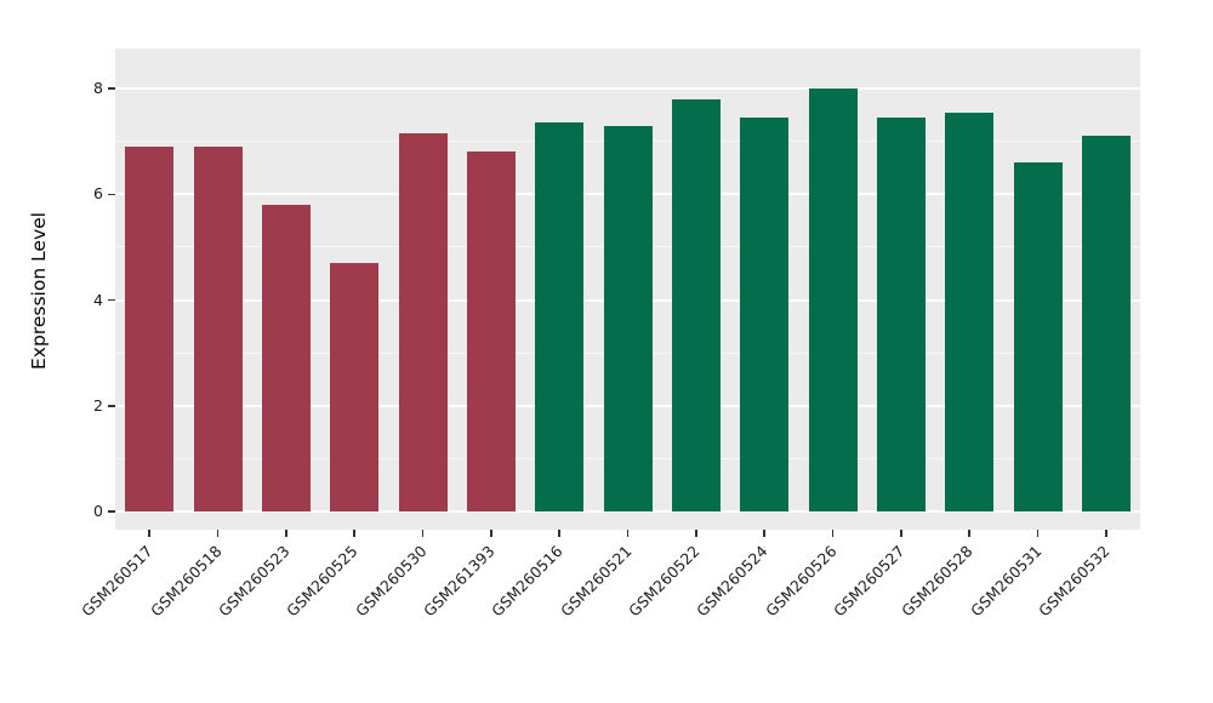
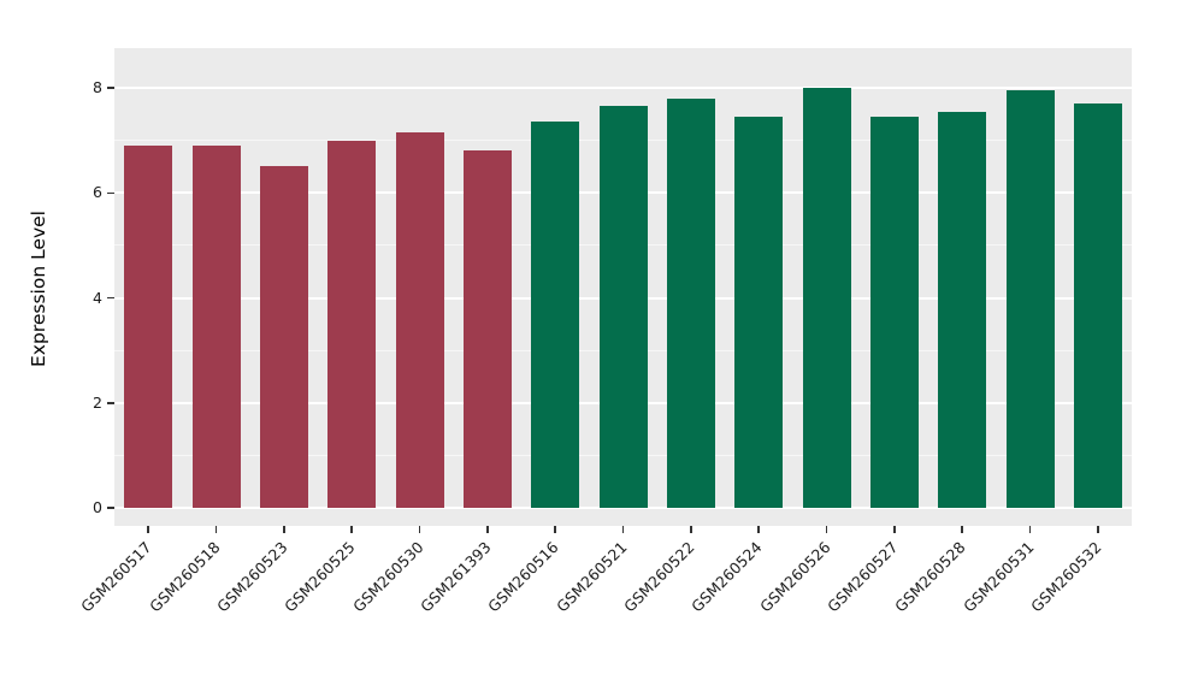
GSM260523: 5.8 -> 6.5
GSM260525: 4.7 -> 7.0
GSM260521: 7.3 -> 7.7
GSM260531: 6.6 -> 8.0
GSM260532: 7.1 -> 7.7
